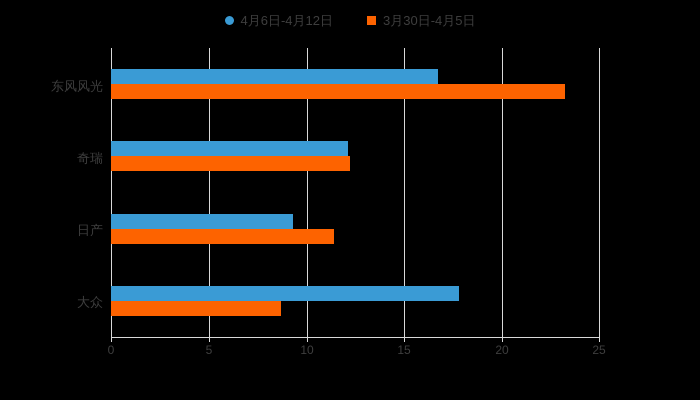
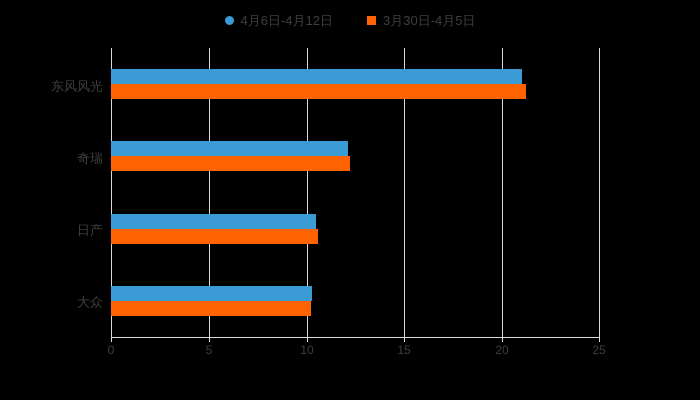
4月6日-4月12日/东风风光: 16.7 -> 21.0
3月30日-4月5日/东风风光: 23.2 -> 21.2
4月6日-4月12日/日产: 9.3 -> 10.5
3月30日-4月5日/日产: 11.4 -> 10.6
4月6日-4月12日/大众: 17.8 -> 10.3
3月30日-4月5日/大众: 8.7 -> 10.2
